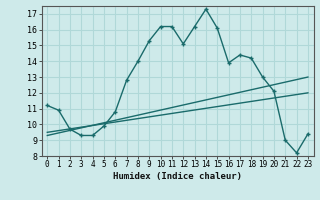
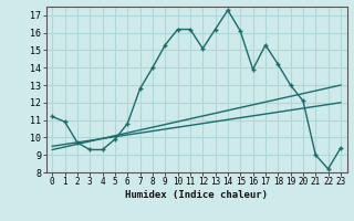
17: 14.4 -> 15.3
